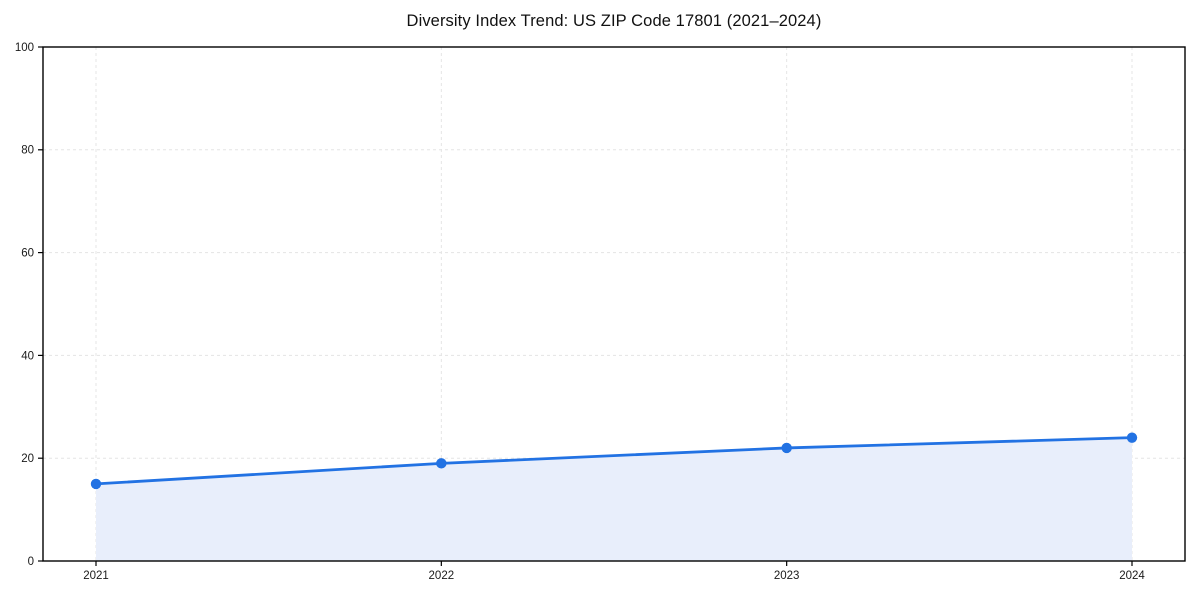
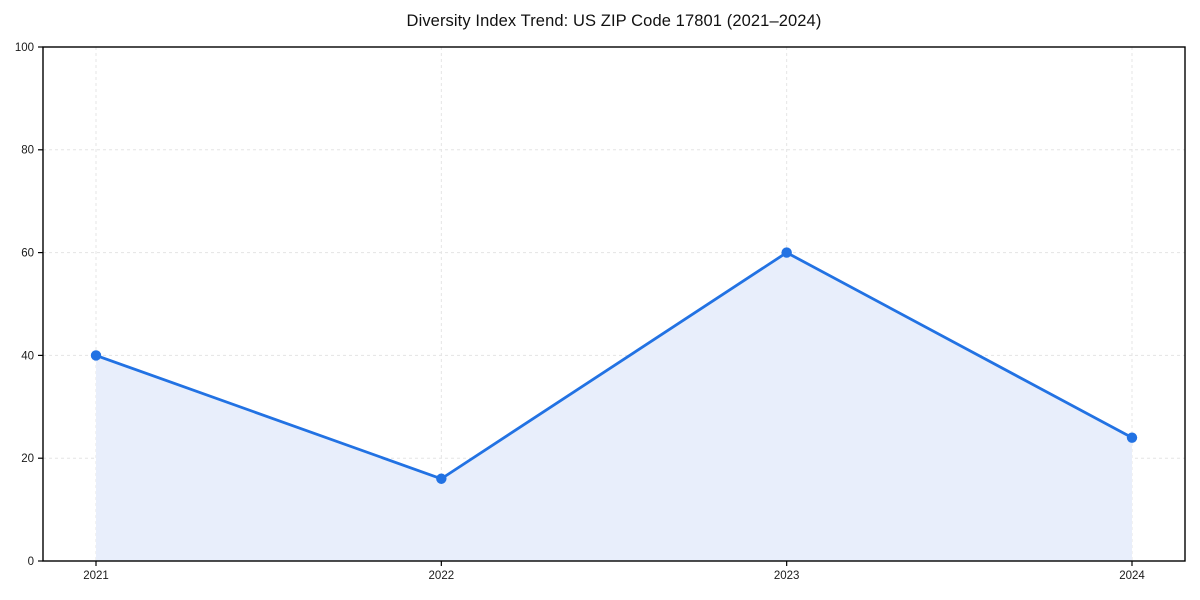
2021: 15 -> 40
2022: 19 -> 16
2023: 22 -> 60
